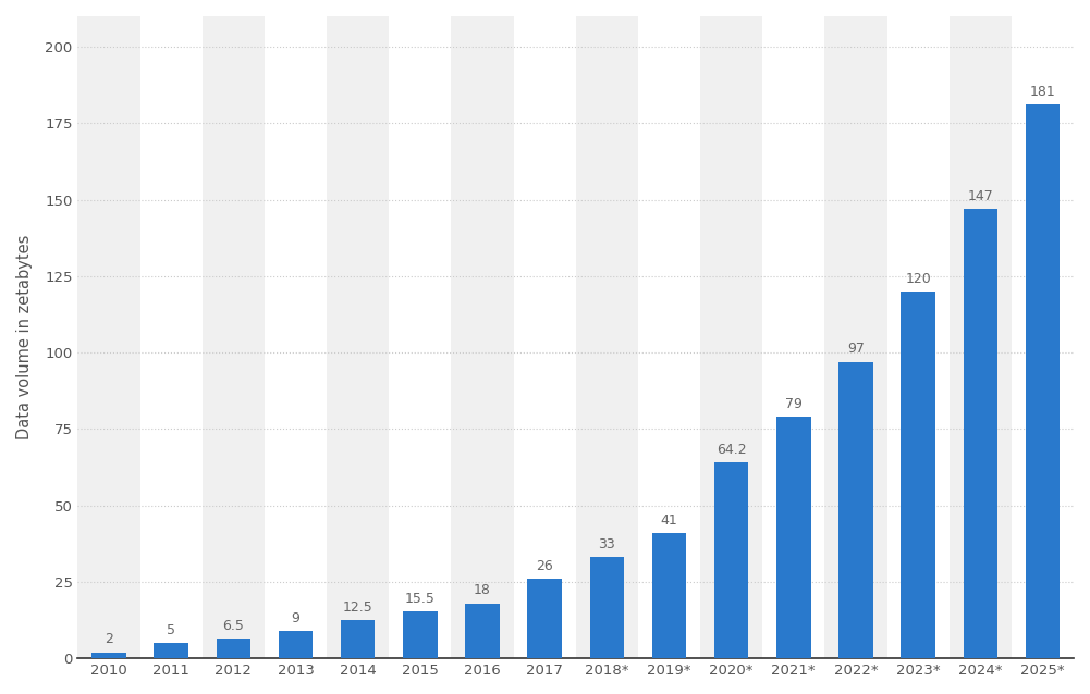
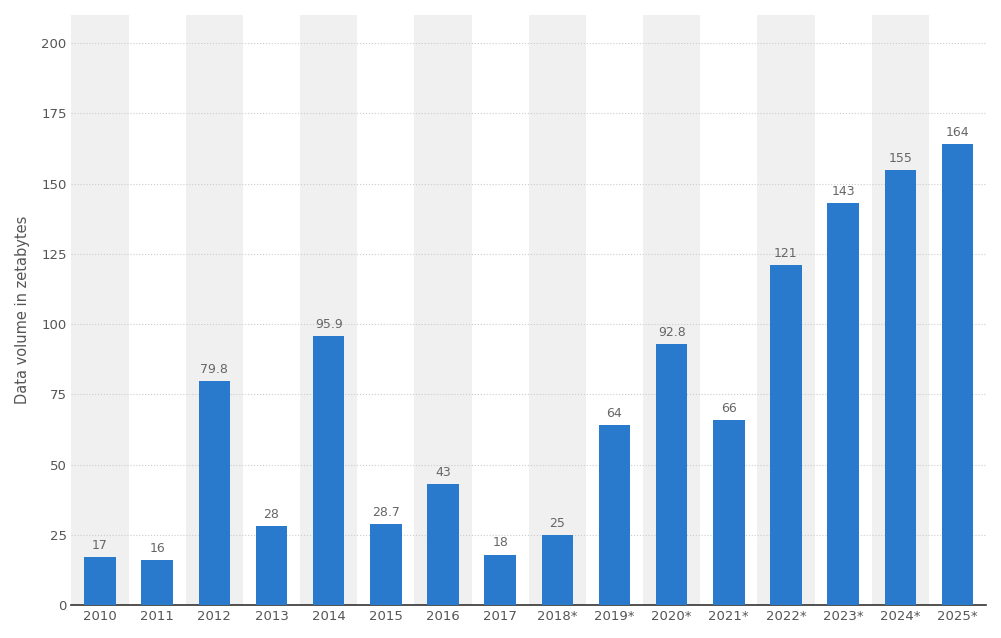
2010: 2 -> 17
2011: 5 -> 16
2012: 6.5 -> 79.8
2013: 9 -> 28
2014: 12.5 -> 95.9
2015: 15.5 -> 28.7
2016: 18 -> 43
2017: 26 -> 18
2018*: 33 -> 25
2019*: 41 -> 64
2020*: 64.2 -> 92.8
2021*: 79 -> 66
2022*: 97 -> 121
2023*: 120 -> 143
2024*: 147 -> 155
2025*: 181 -> 164
